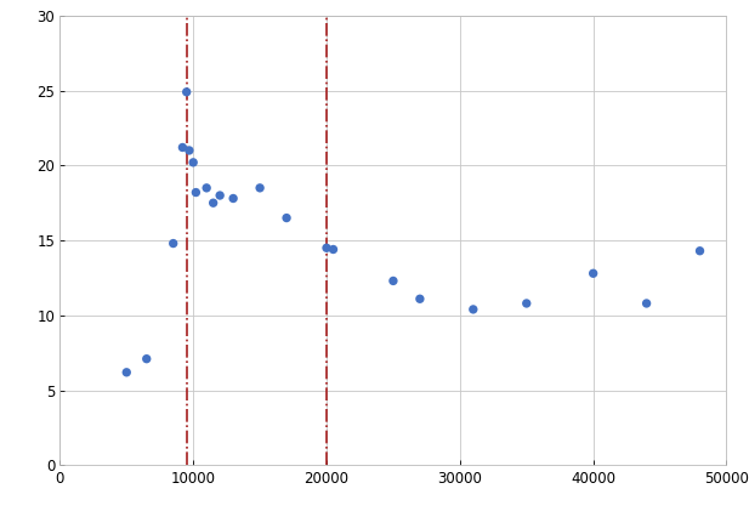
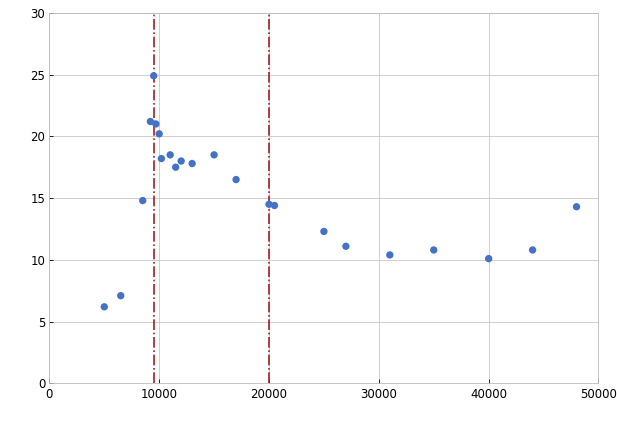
40000: 12.8 -> 10.1
